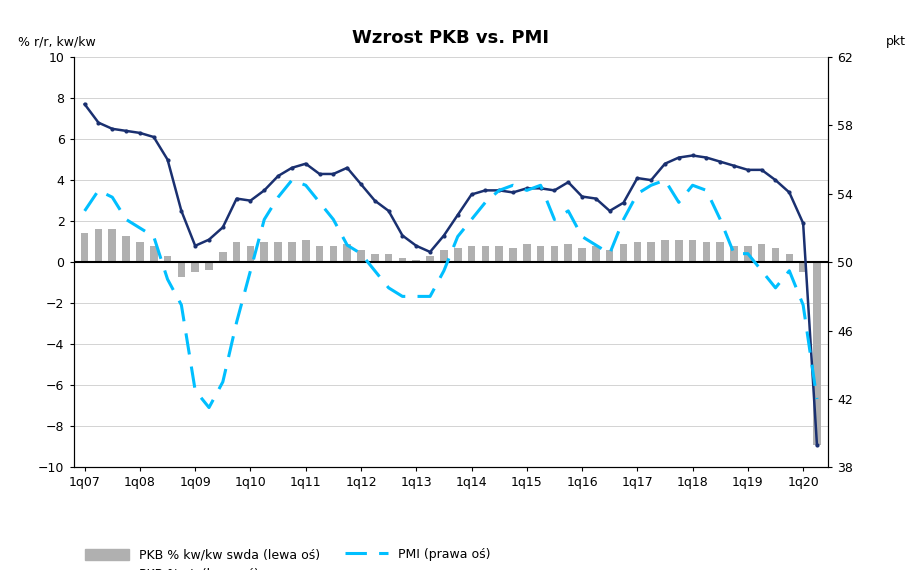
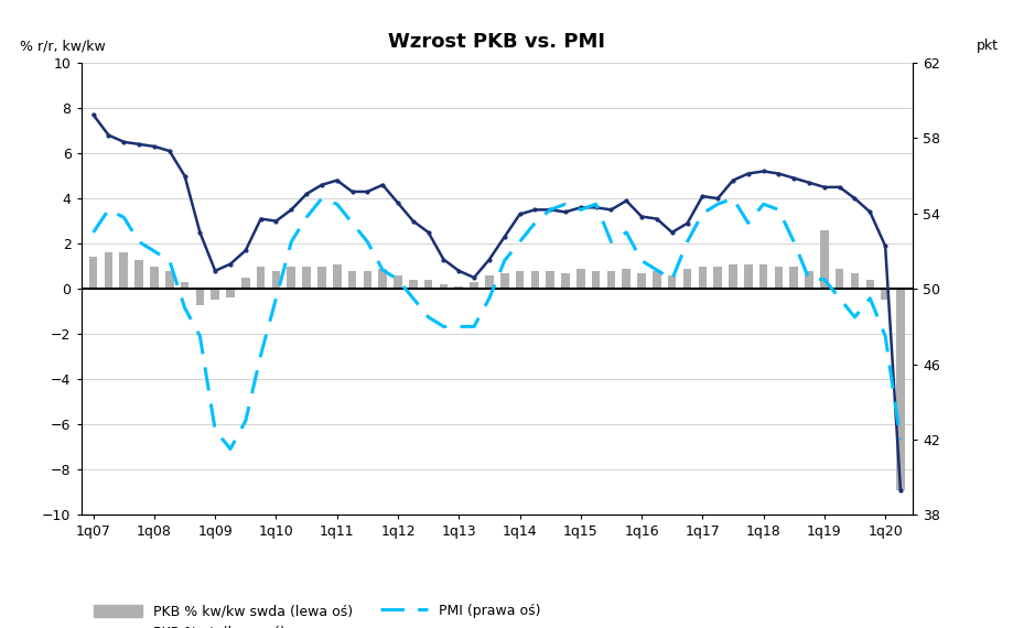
PKB % kw/kw swda (lewa oś)/1q19: 0.8 -> 2.6
